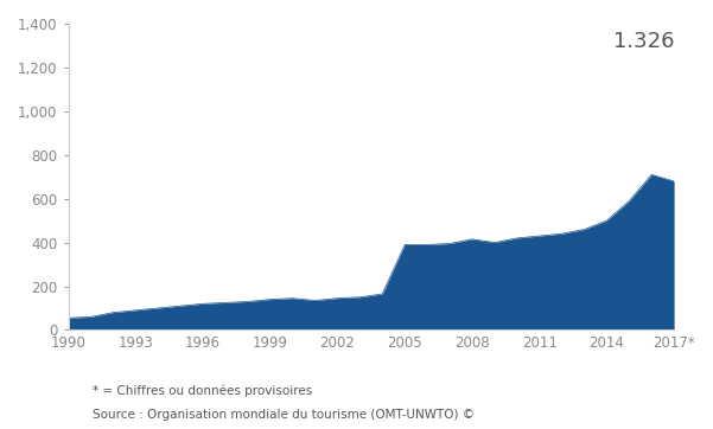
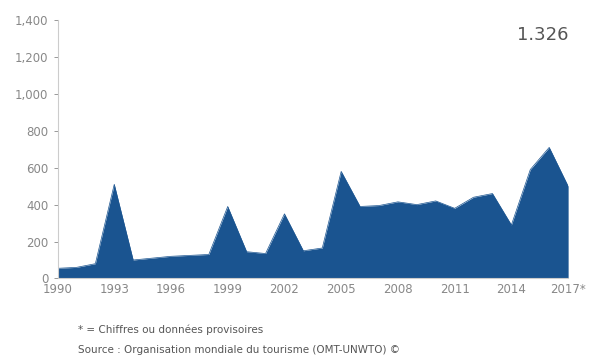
1993: 90 -> 510
1999: 140 -> 390
2002: 140 -> 350
2005: 390 -> 580
2011: 430 -> 380
2014: 500 -> 290
2017*: 680 -> 500
